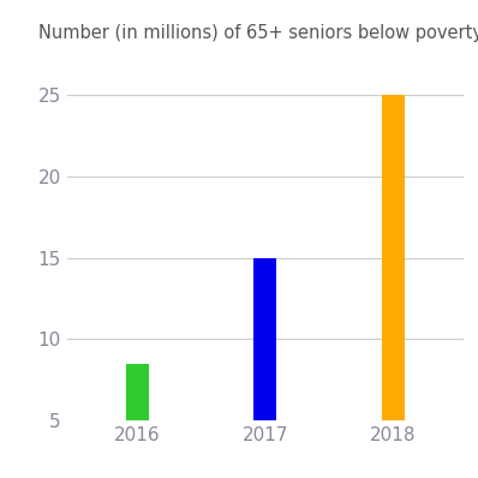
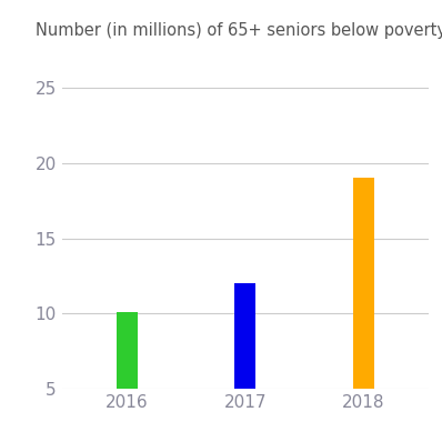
2016: 8.5 -> 10.1
2017: 15.0 -> 12.0
2018: 25.0 -> 19.0
